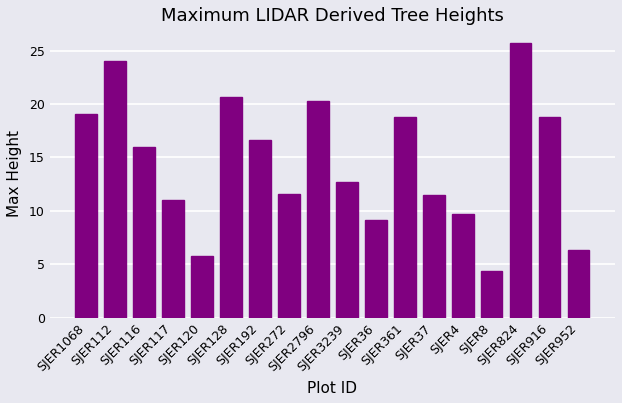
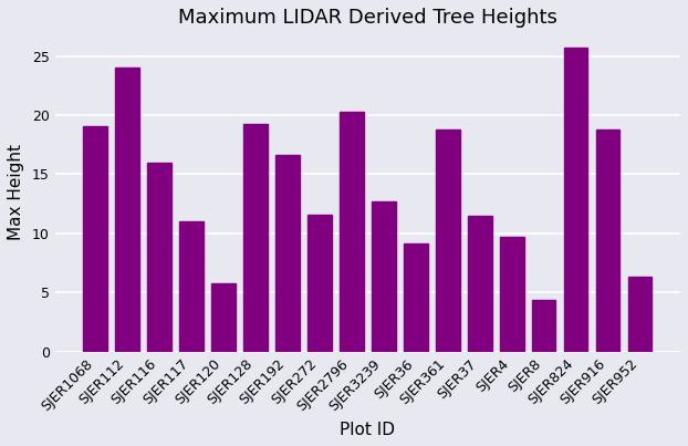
SJER128: 20.7 -> 19.2
